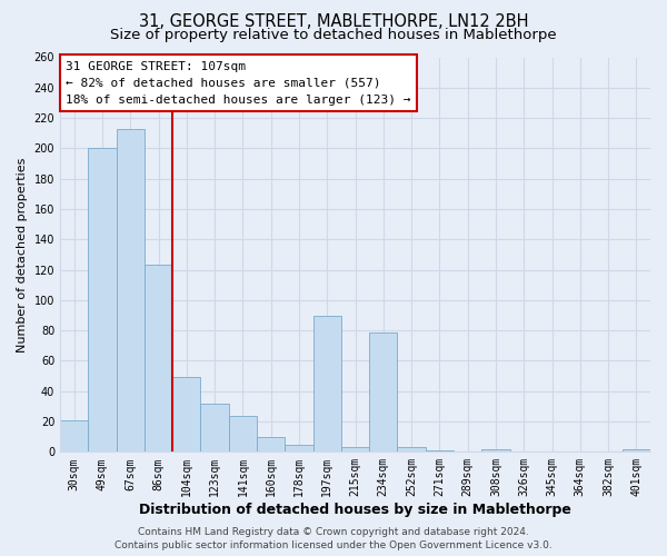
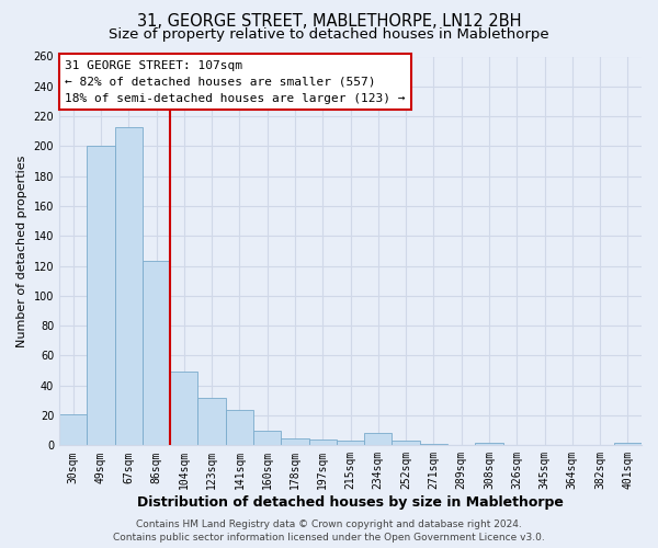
197sqm: 90 -> 4
234sqm: 79 -> 8
